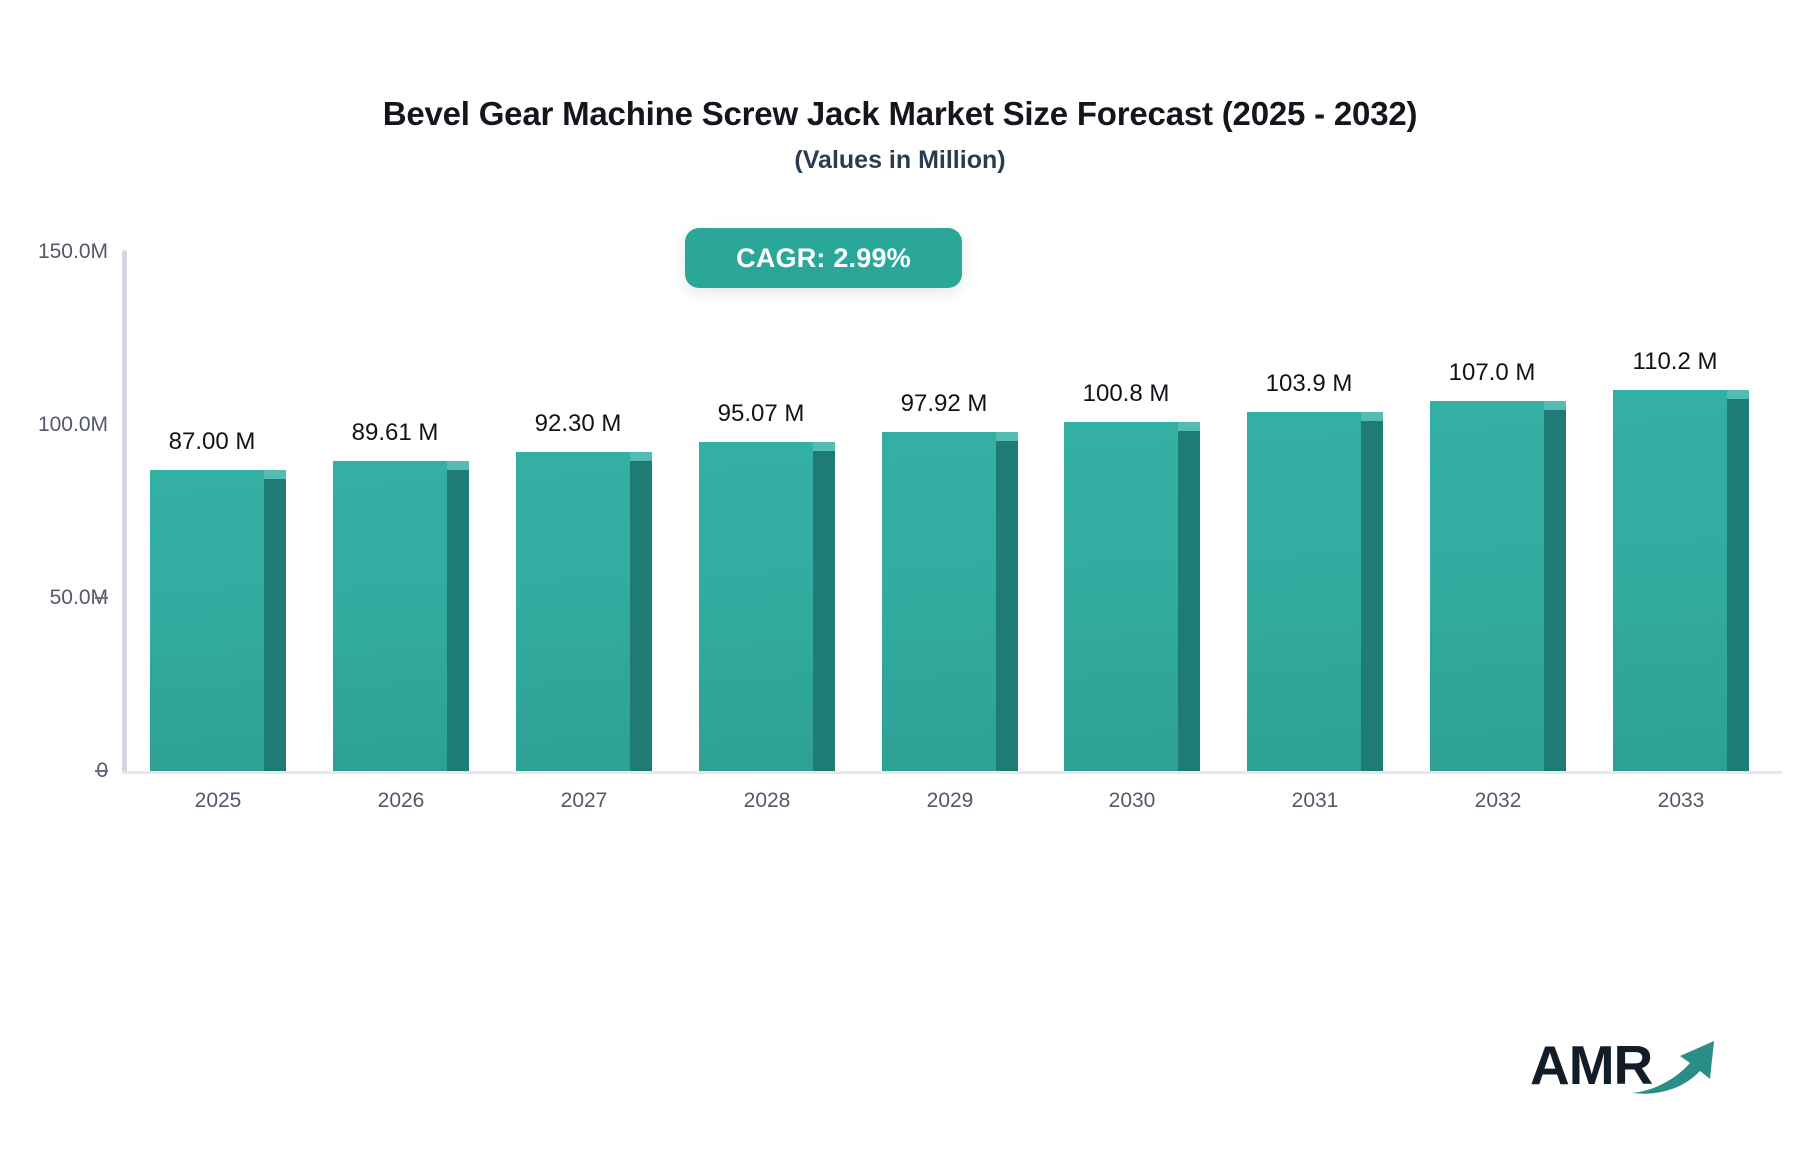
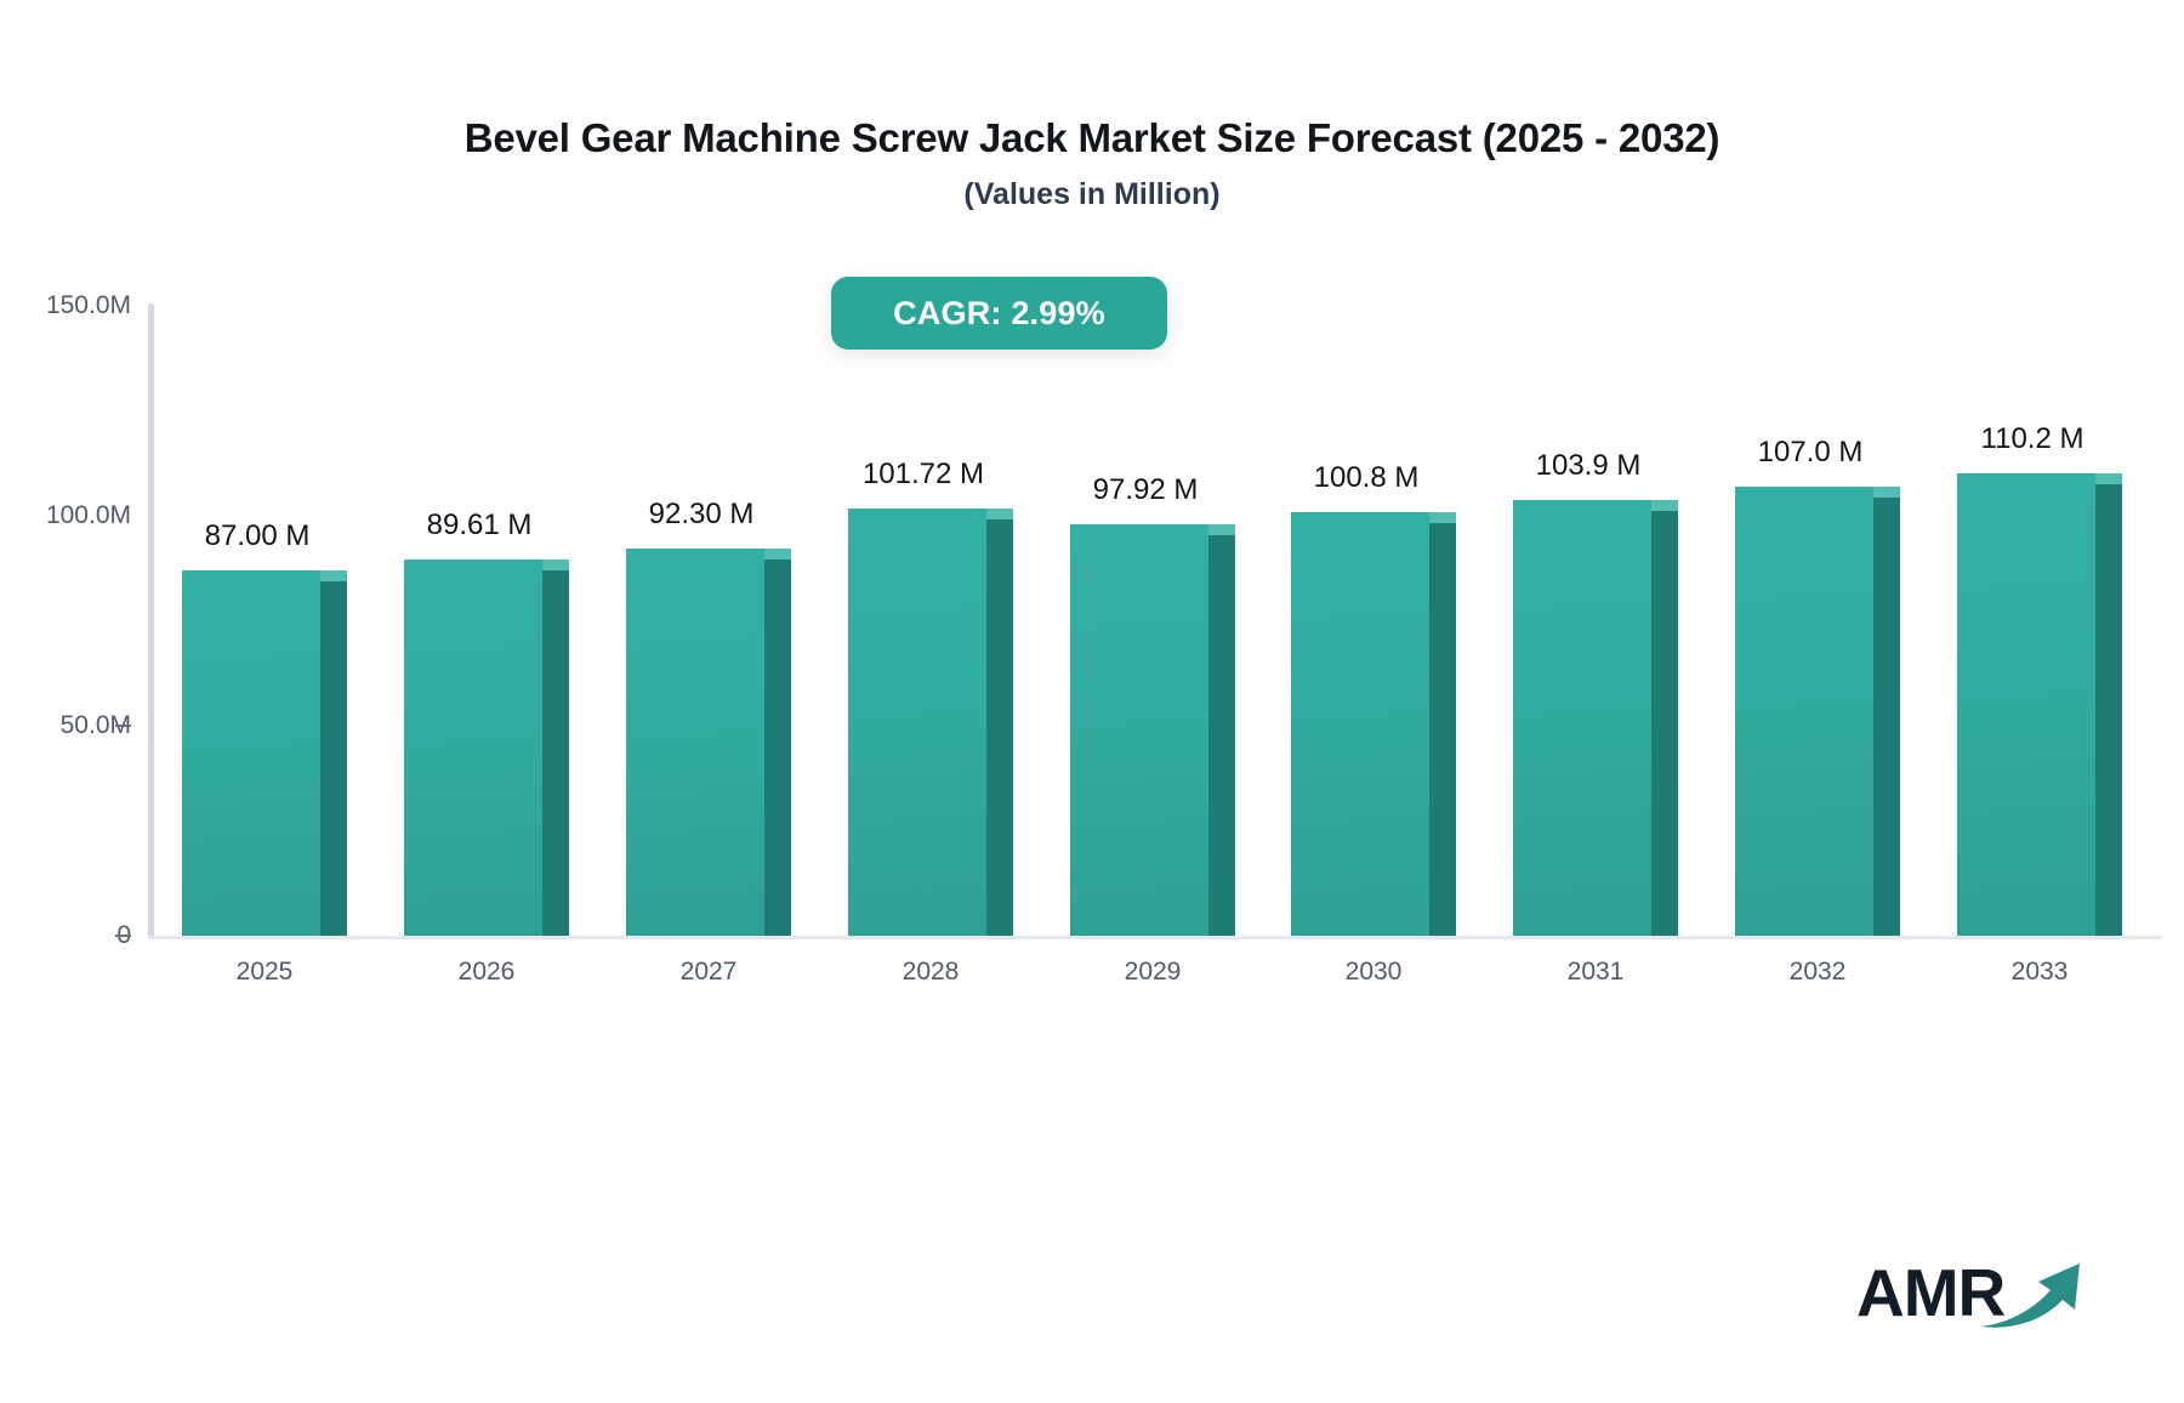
2028: 95.07 -> 101.72
